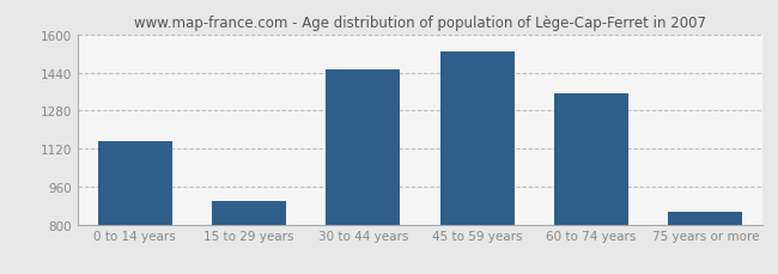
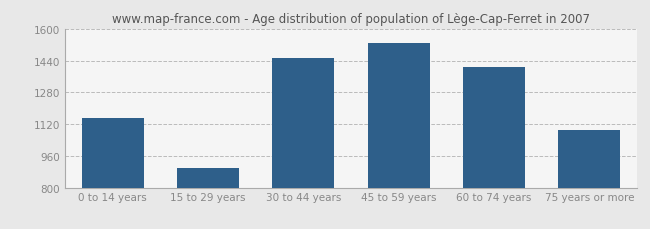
60 to 74 years: 1360 -> 1410
75 years or more: 860 -> 1090
